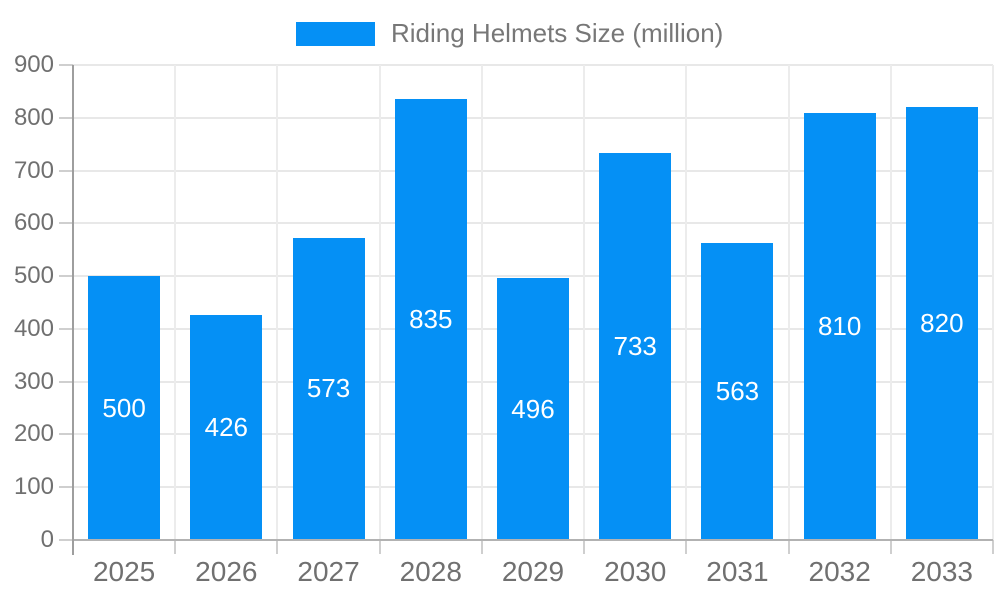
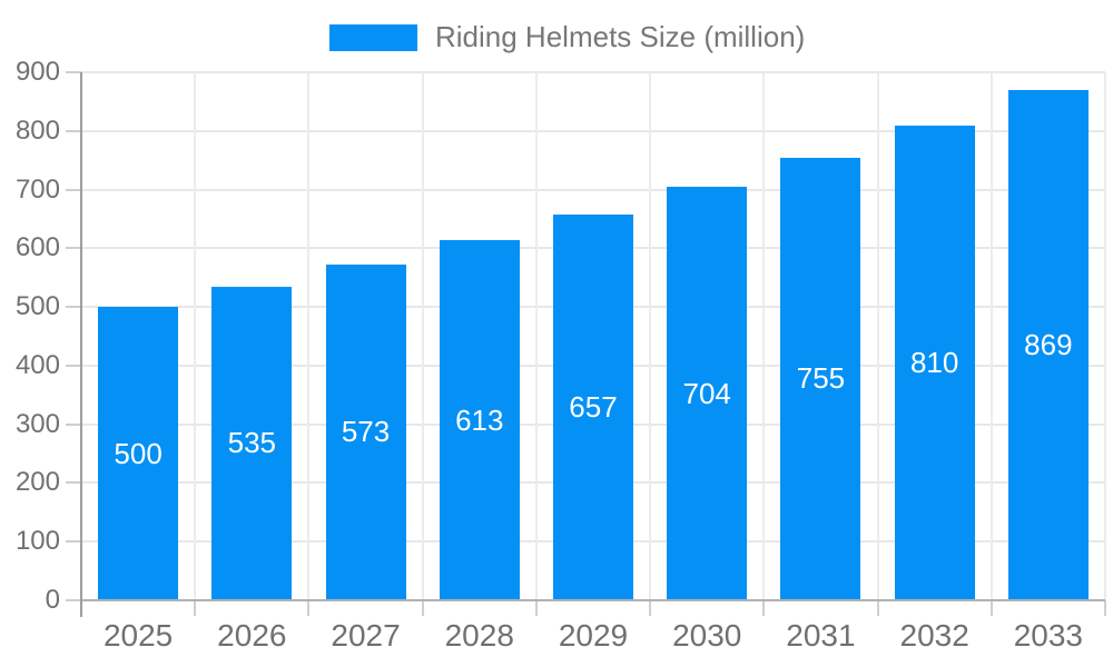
2026: 426 -> 535
2028: 835 -> 613
2029: 496 -> 657
2030: 733 -> 704
2031: 563 -> 755
2033: 820 -> 869
